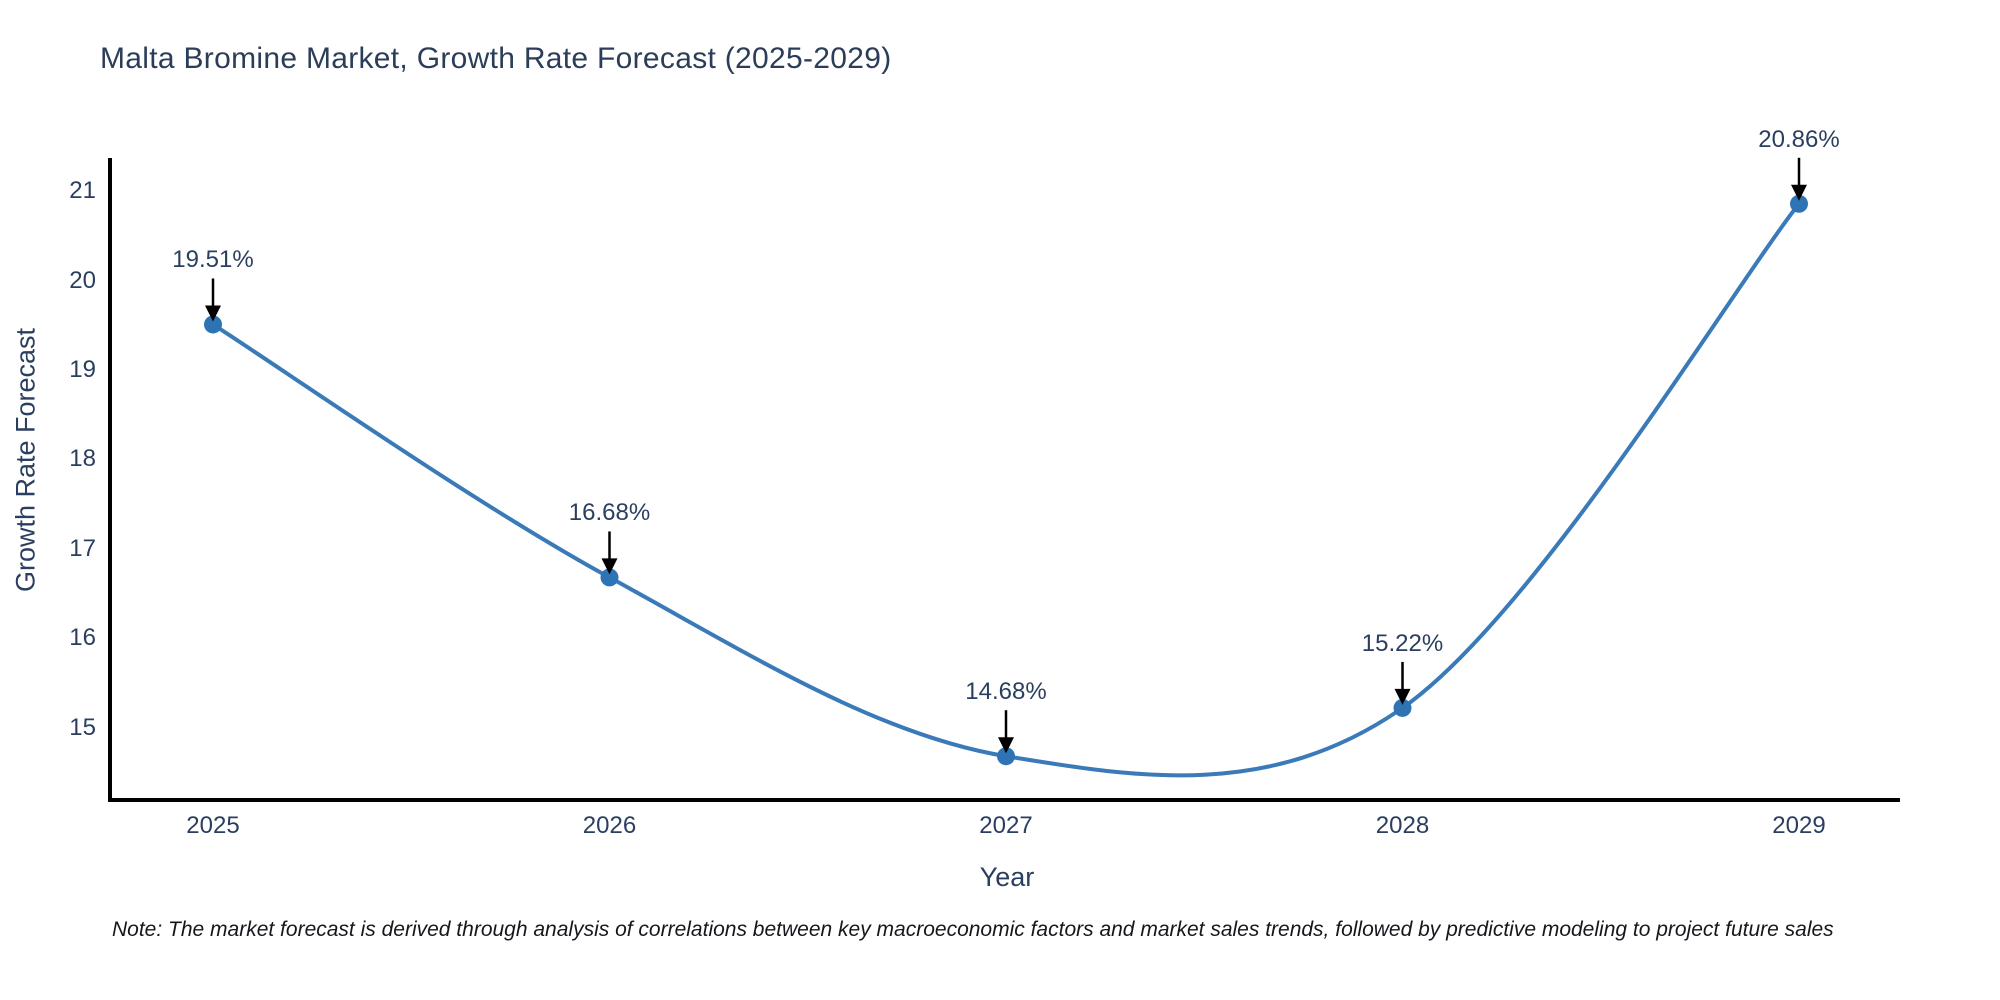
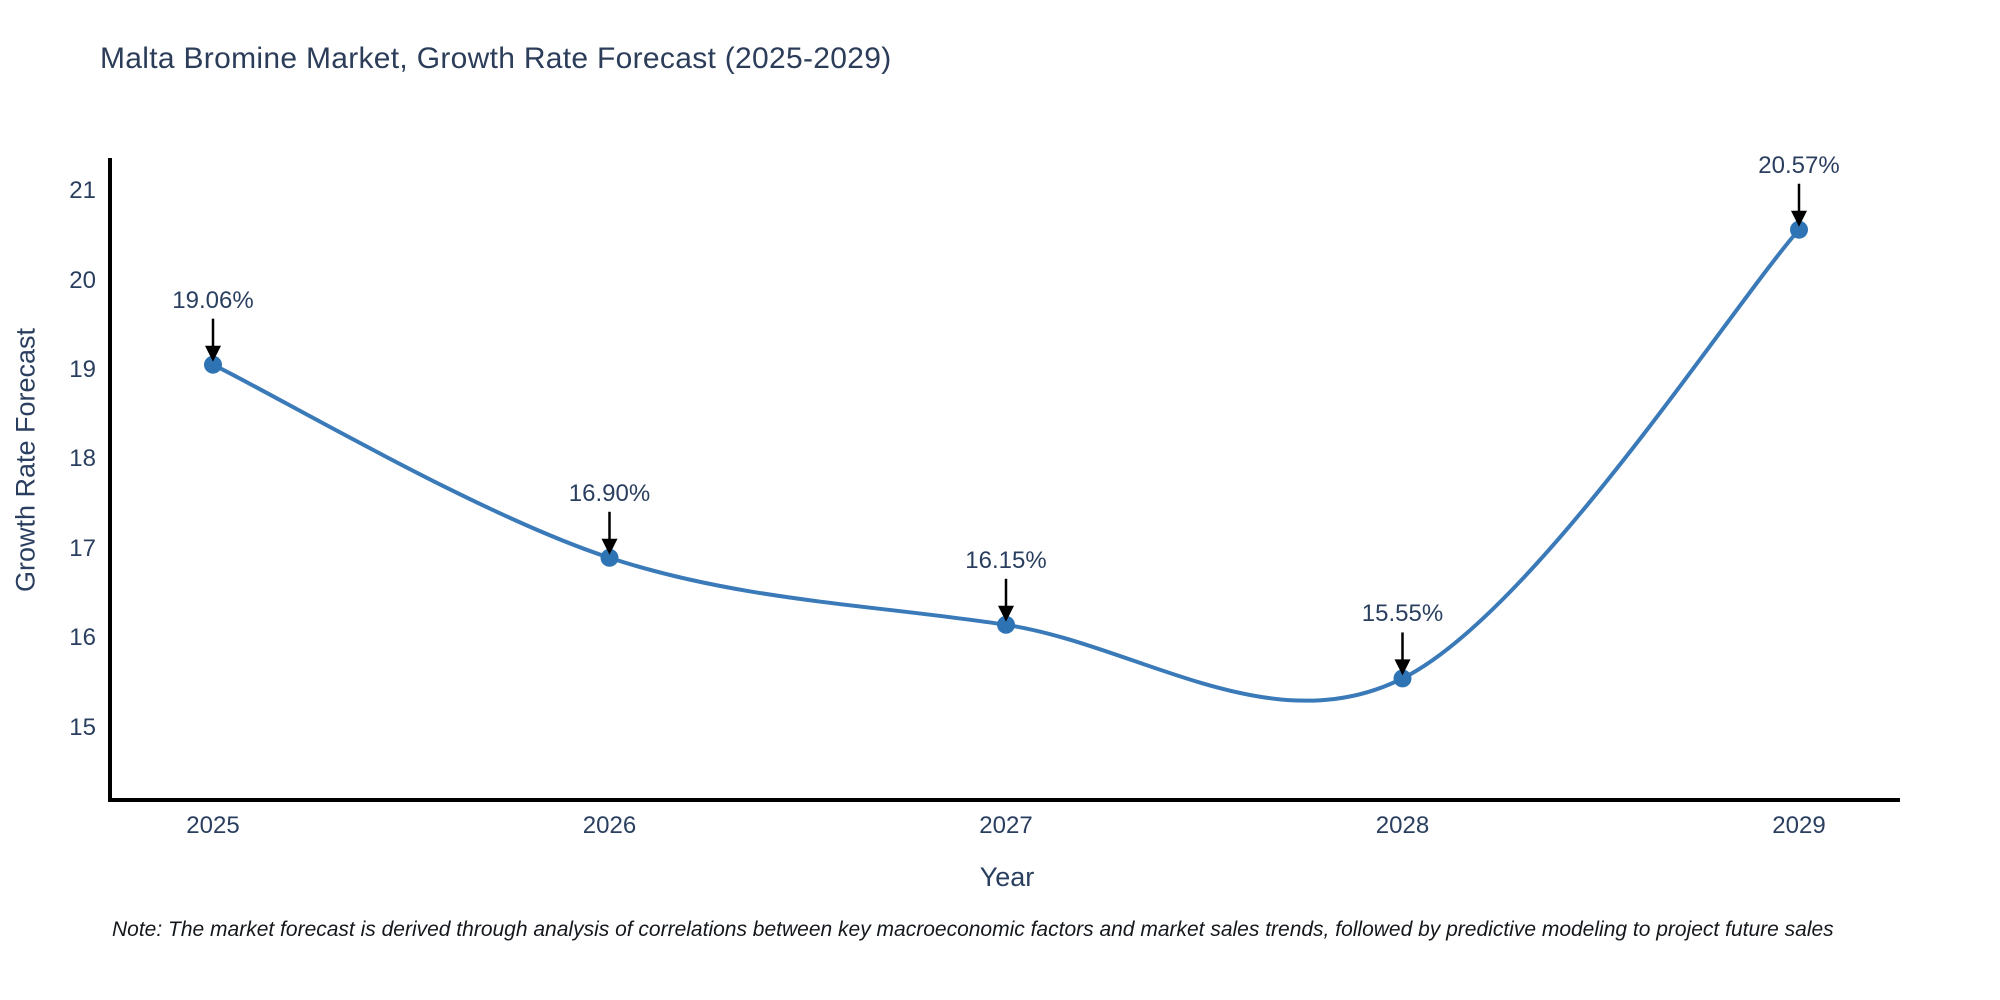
2025: 19.51% -> 19.06%
2026: 16.68% -> 16.90%
2027: 14.68% -> 16.15%
2028: 15.22% -> 15.55%
2029: 20.86% -> 20.57%
